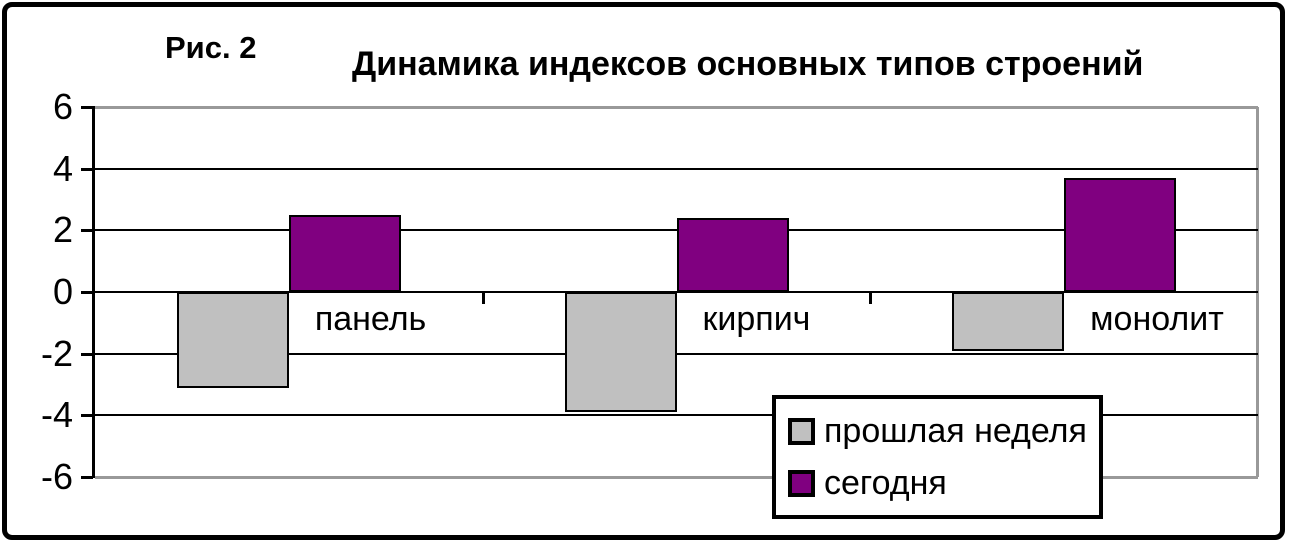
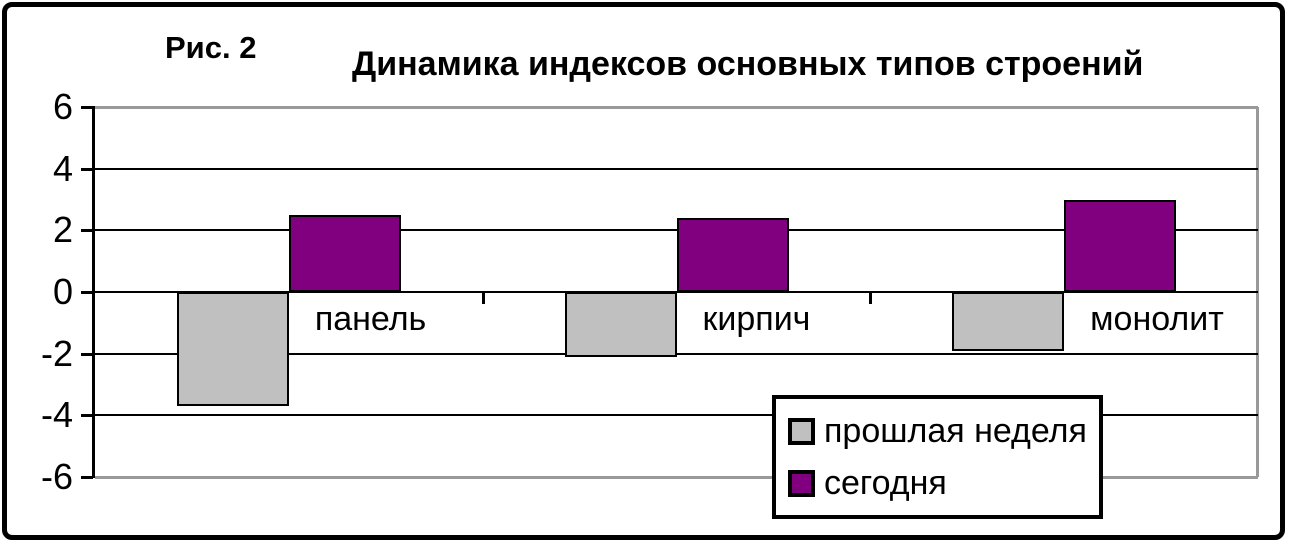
прошлая неделя/панель: -3.1 -> -3.7
прошлая неделя/кирпич: -3.9 -> -2.1
сегодня/монолит: 3.7 -> 3.0
